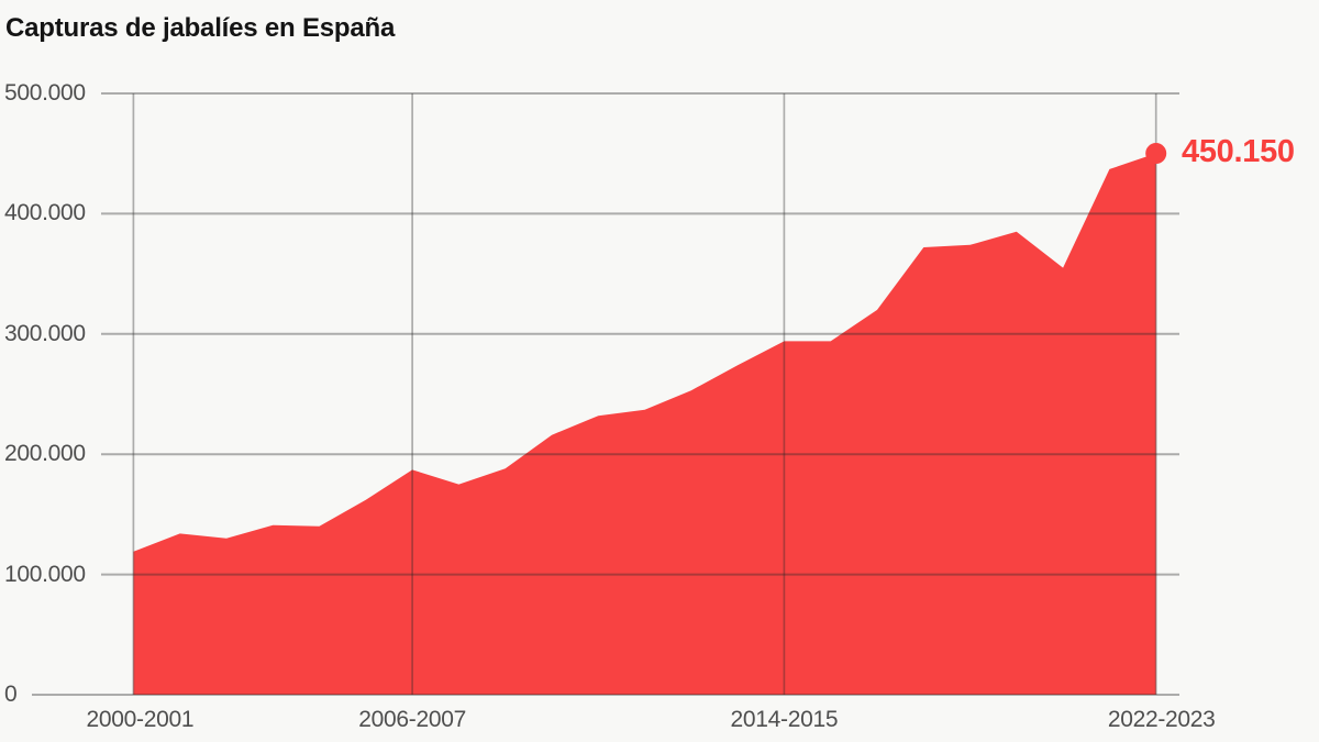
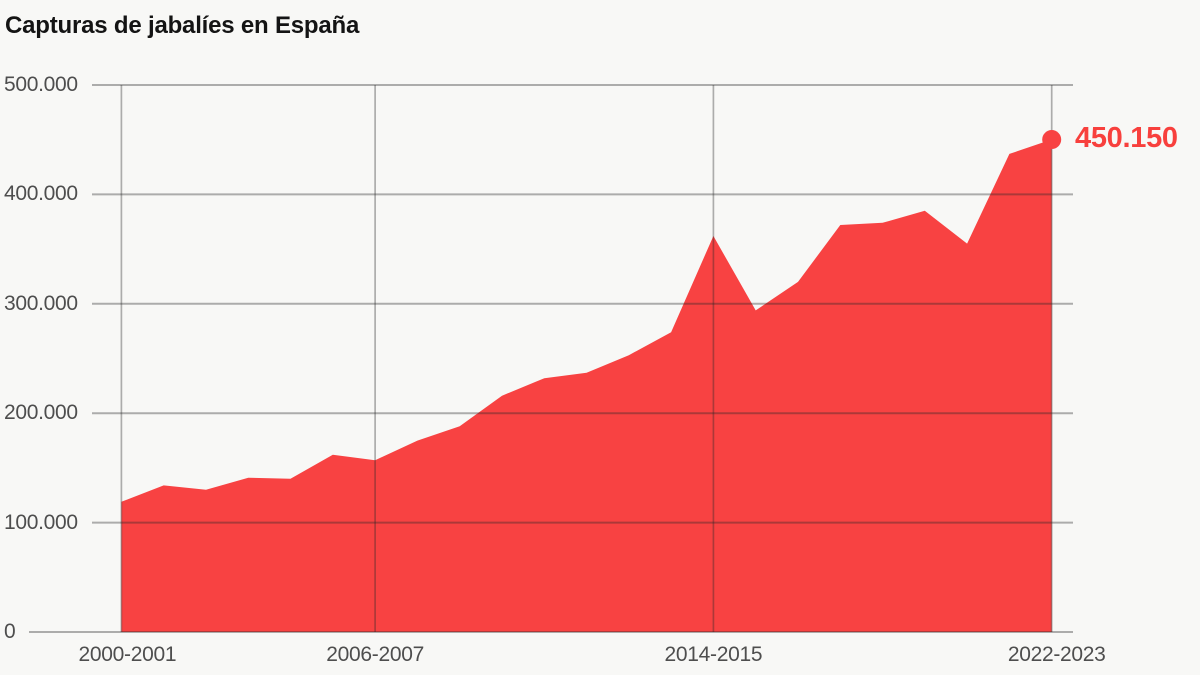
2006-2007: 187000 -> 157000
2014-2015: 294000 -> 362000
